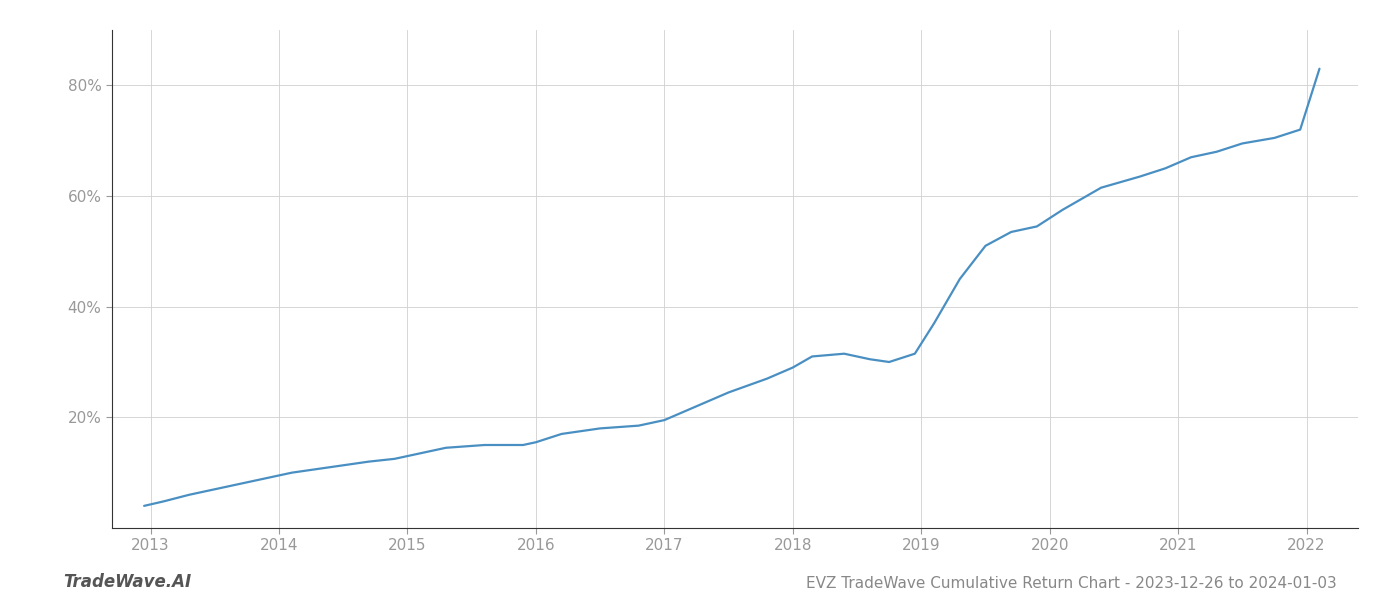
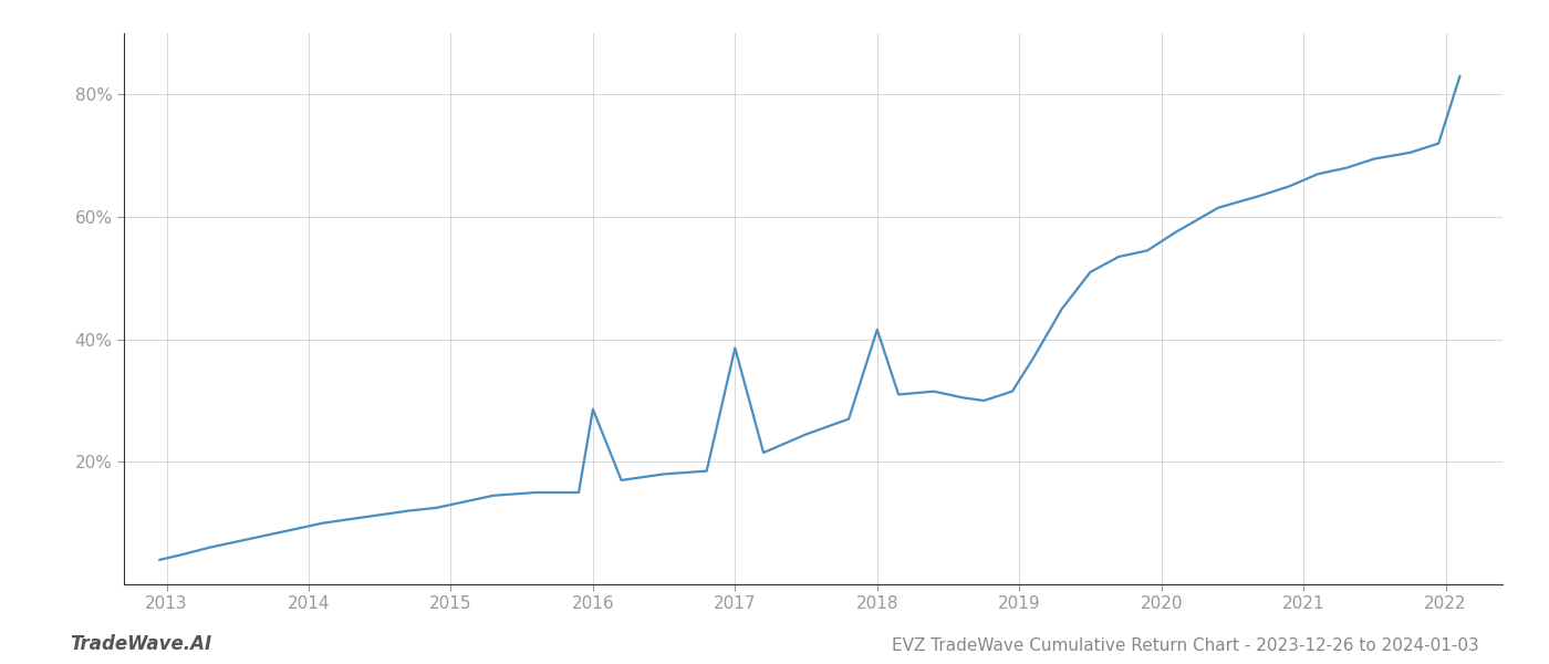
2016: 15.5% -> 28.6%
2017: 19.5% -> 38.6%
2018: 29.0% -> 41.6%
